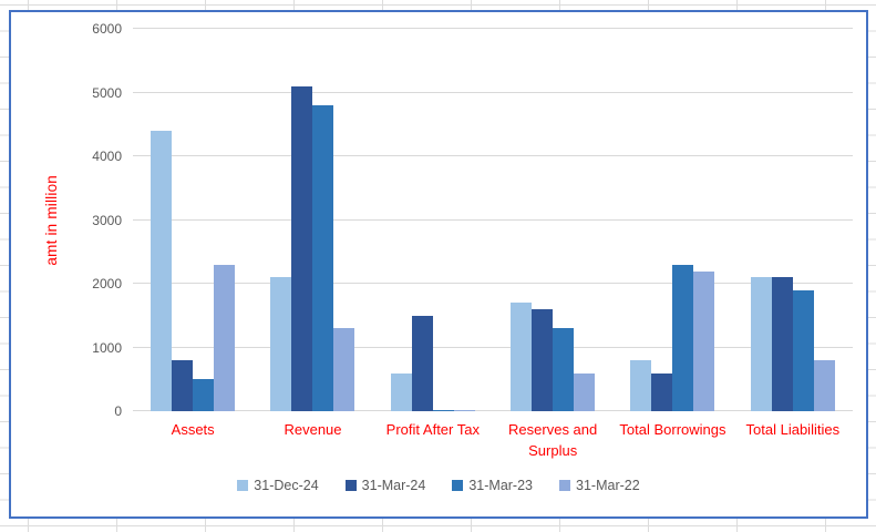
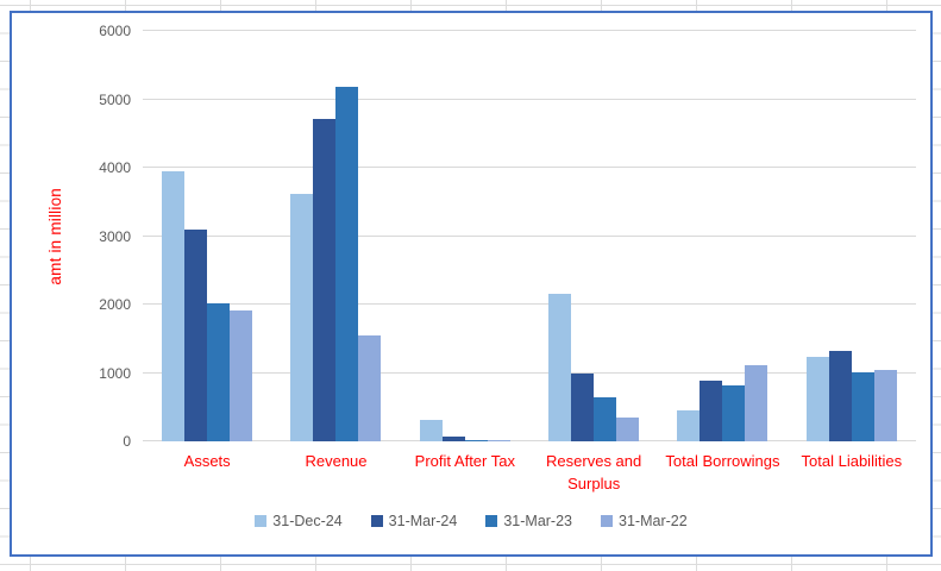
31-Dec-24/Assets: 4400 -> 4000
31-Mar-24/Assets: 800 -> 3100
31-Mar-23/Assets: 500 -> 2000
31-Mar-22/Assets: 2300 -> 1900
31-Dec-24/Revenue: 2100 -> 3600
31-Mar-24/Revenue: 5100 -> 4700
31-Mar-23/Revenue: 4800 -> 5200
31-Mar-22/Revenue: 1300 -> 1500
31-Dec-24/Profit After Tax: 600 -> 300
31-Mar-24/Profit After Tax: 1500 -> 100
31-Dec-24/Reserves and Surplus: 1700 -> 2200
31-Mar-24/Reserves and Surplus: 1600 -> 1000
31-Mar-23/Reserves and Surplus: 1300 -> 600
31-Mar-22/Reserves and Surplus: 600 -> 400
31-Dec-24/Total Borrowings: 800 -> 500
31-Mar-24/Total Borrowings: 600 -> 900
31-Mar-23/Total Borrowings: 2300 -> 800
31-Mar-22/Total Borrowings: 2200 -> 1100
31-Dec-24/Total Liabilities: 2100 -> 1200
31-Mar-24/Total Liabilities: 2100 -> 1300
31-Mar-23/Total Liabilities: 1900 -> 1000
31-Mar-22/Total Liabilities: 800 -> 1000
